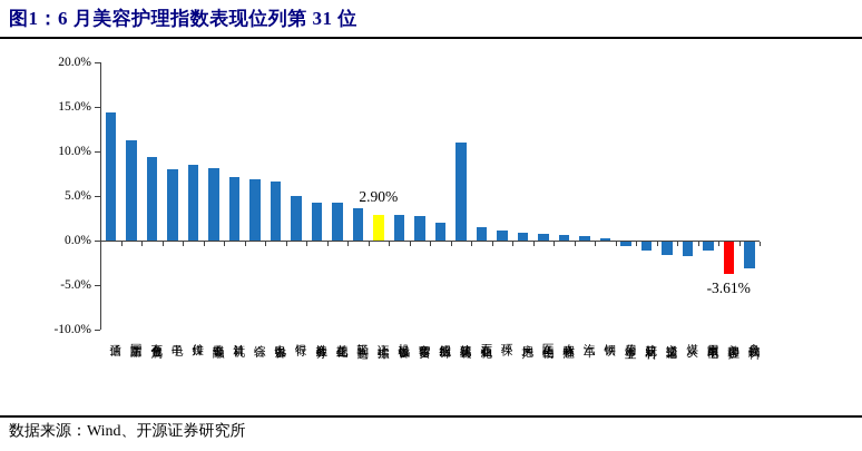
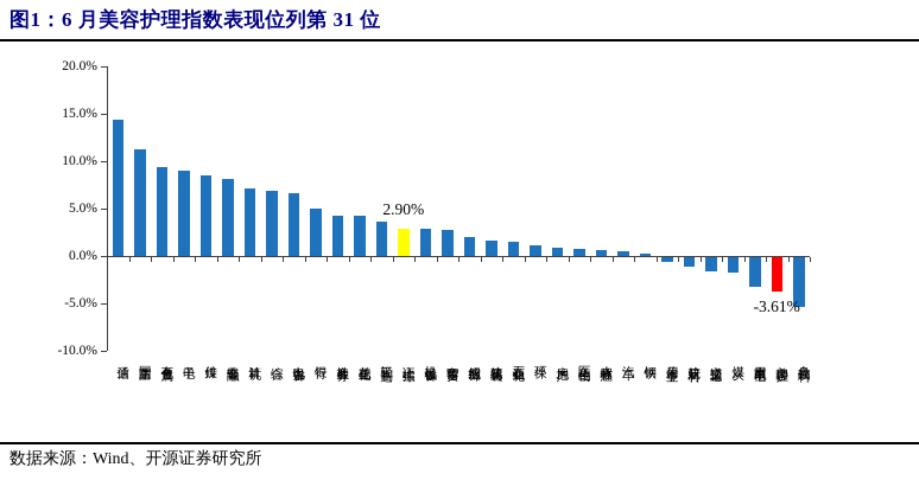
电子: 8% -> 9%
建筑装饰: 11% -> 2%
家用电器: -1% -> -3%
食品饮料: -3% -> -5%
